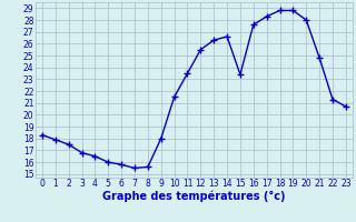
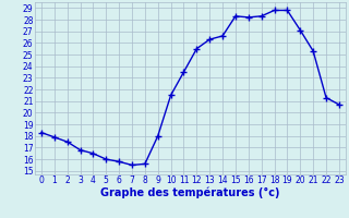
15: 23.4 -> 28.3
16: 27.6 -> 28.2
20: 28.0 -> 27.1
21: 24.8 -> 25.3
